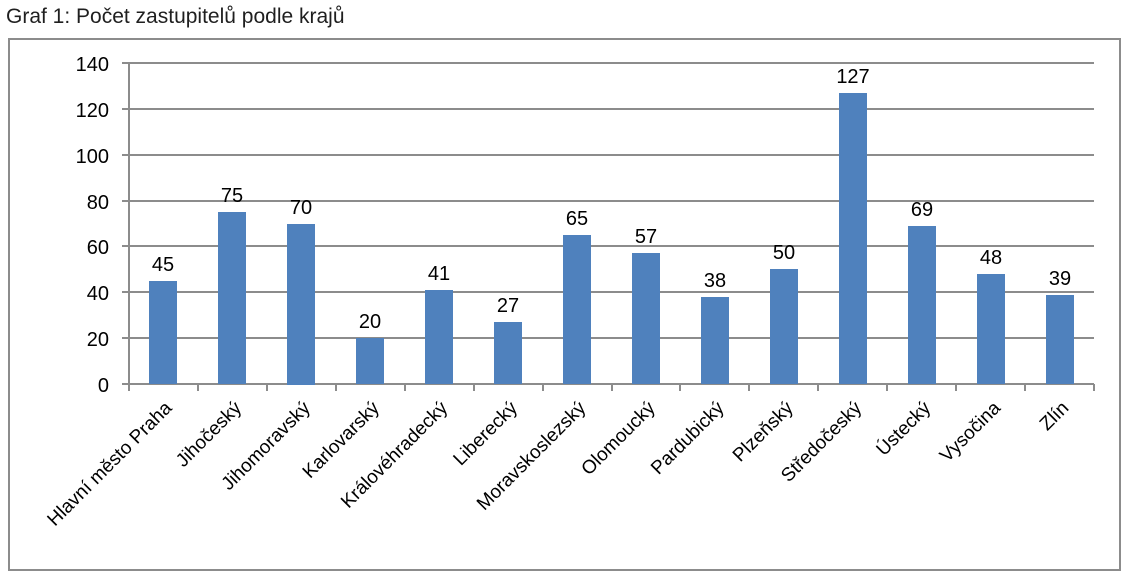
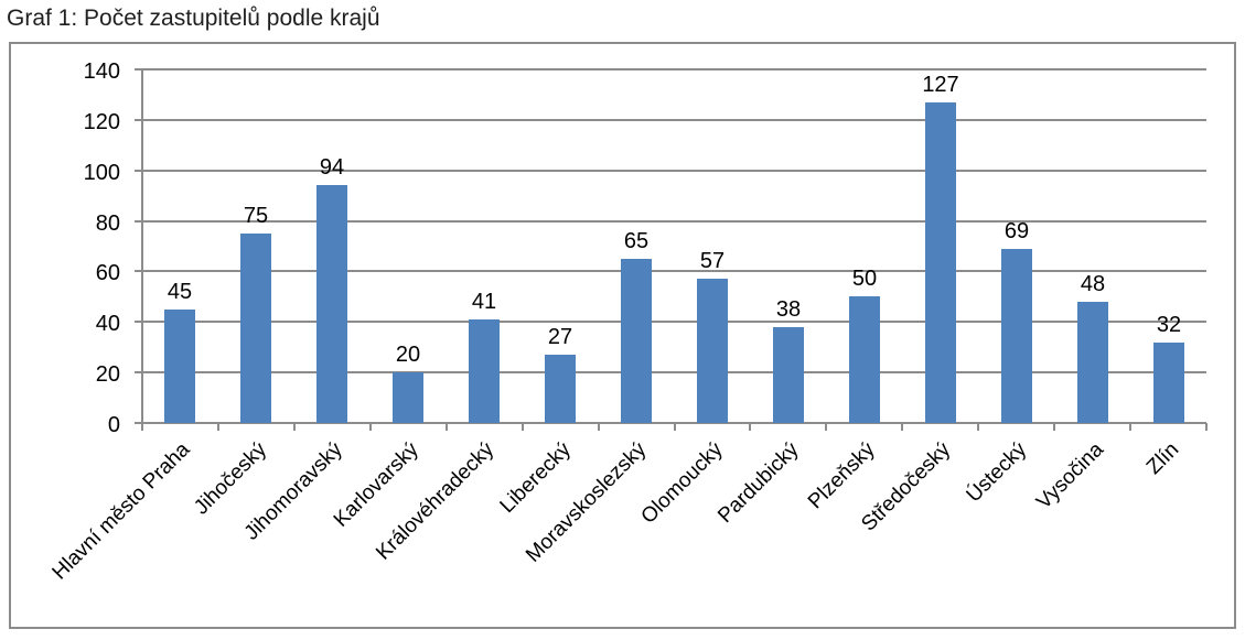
Jihomoravský: 70 -> 94
Zlín: 39 -> 32
